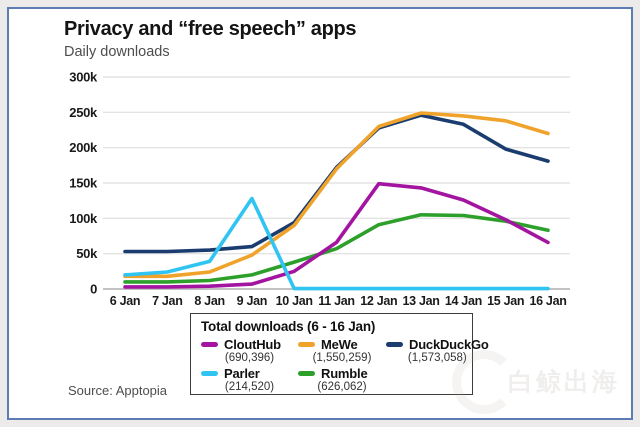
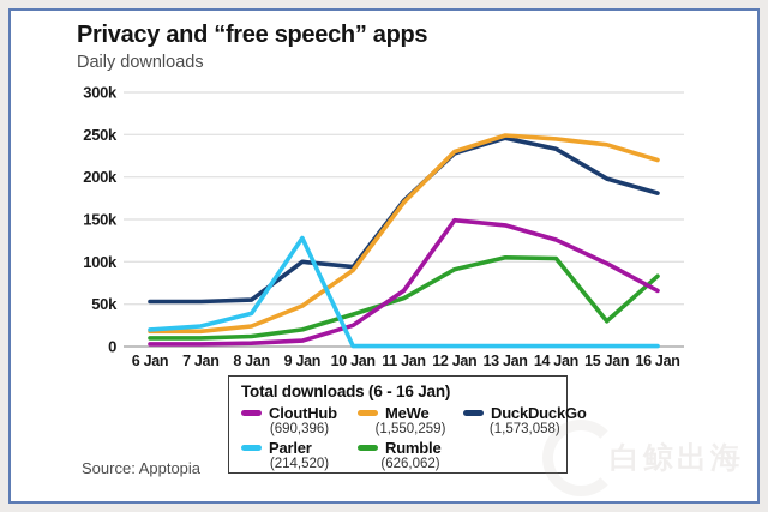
DuckDuckGo/9 Jan: 60k -> 100k
Rumble/15 Jan: 100k -> 30k
